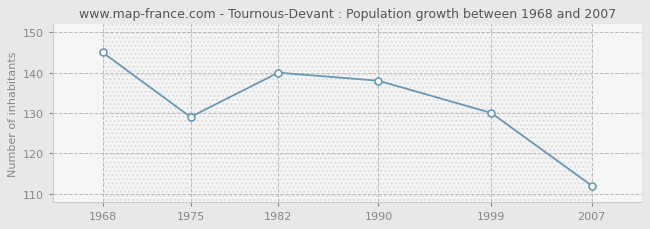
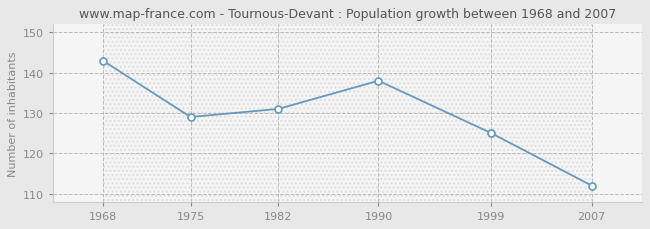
1968: 145 -> 143
1982: 140 -> 131
1999: 130 -> 125
